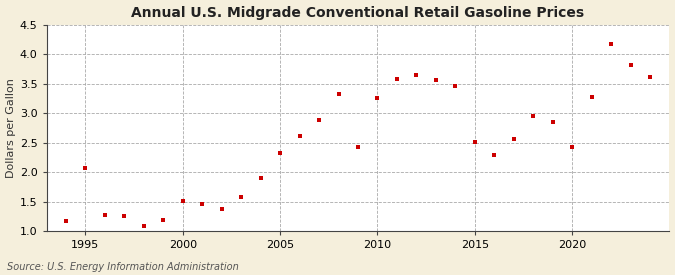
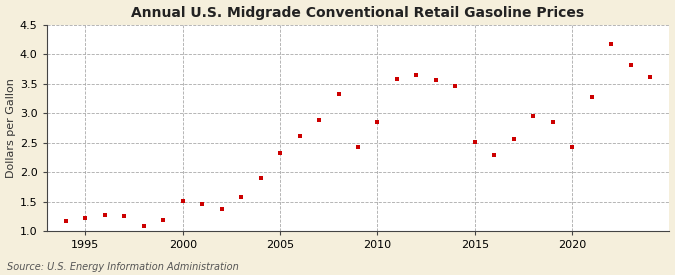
1995: 2.08 -> 1.22
2010: 3.26 -> 2.86
